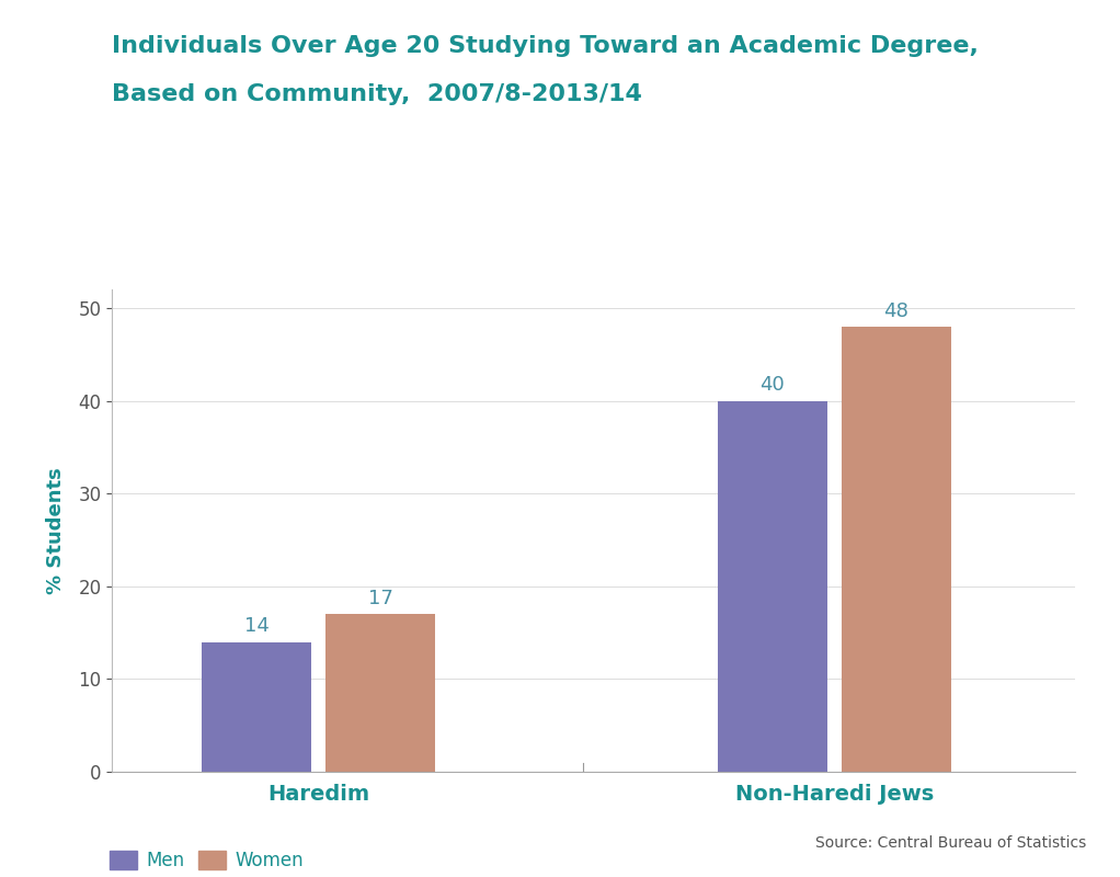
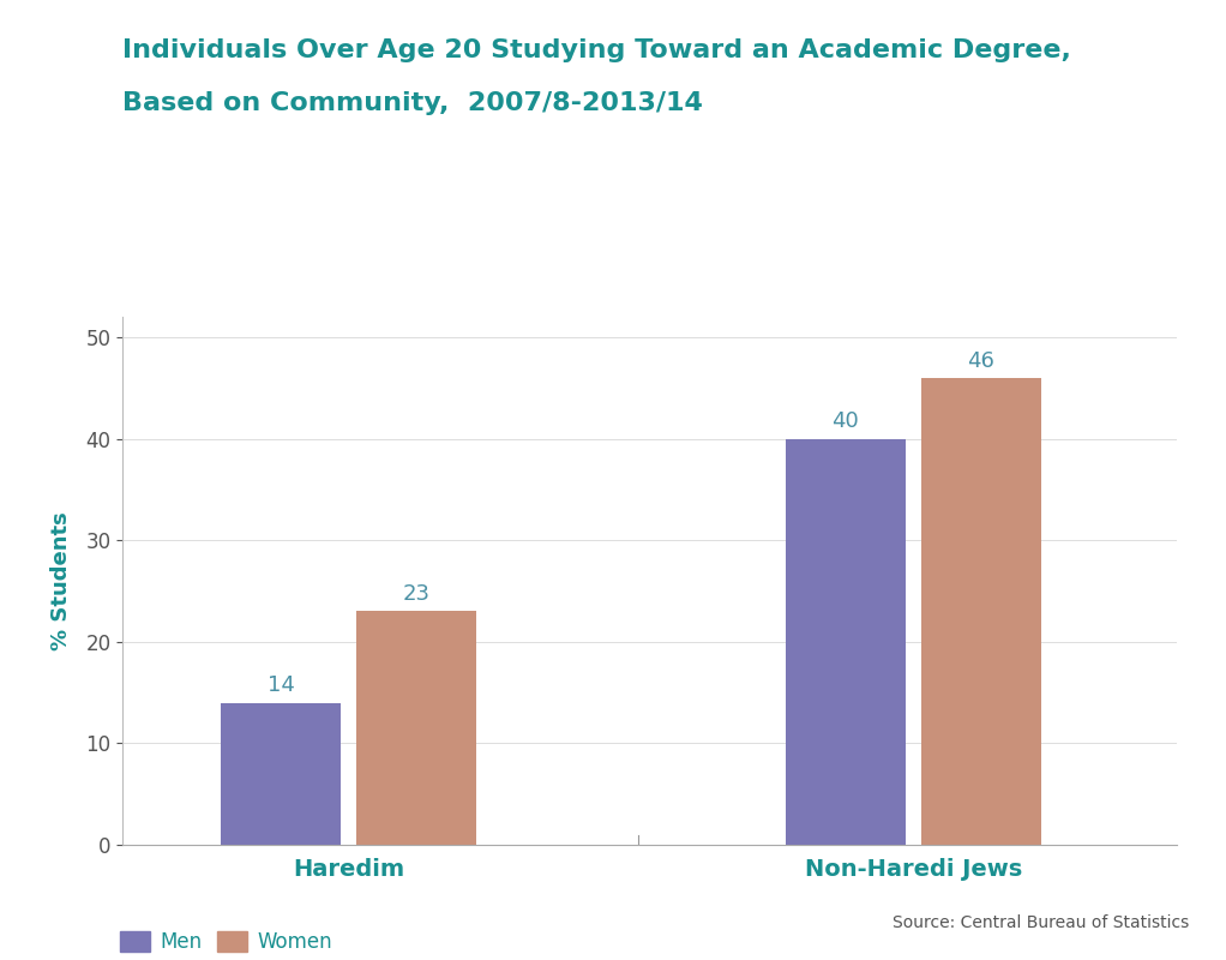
Women/Haredim: 17 -> 23
Women/Non-Haredi Jews: 48 -> 46
